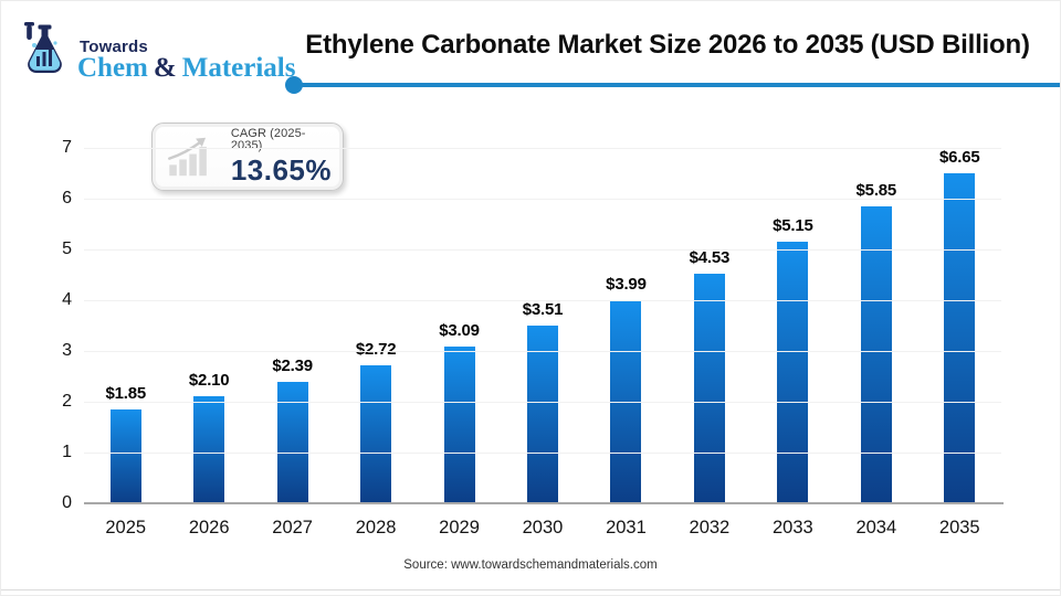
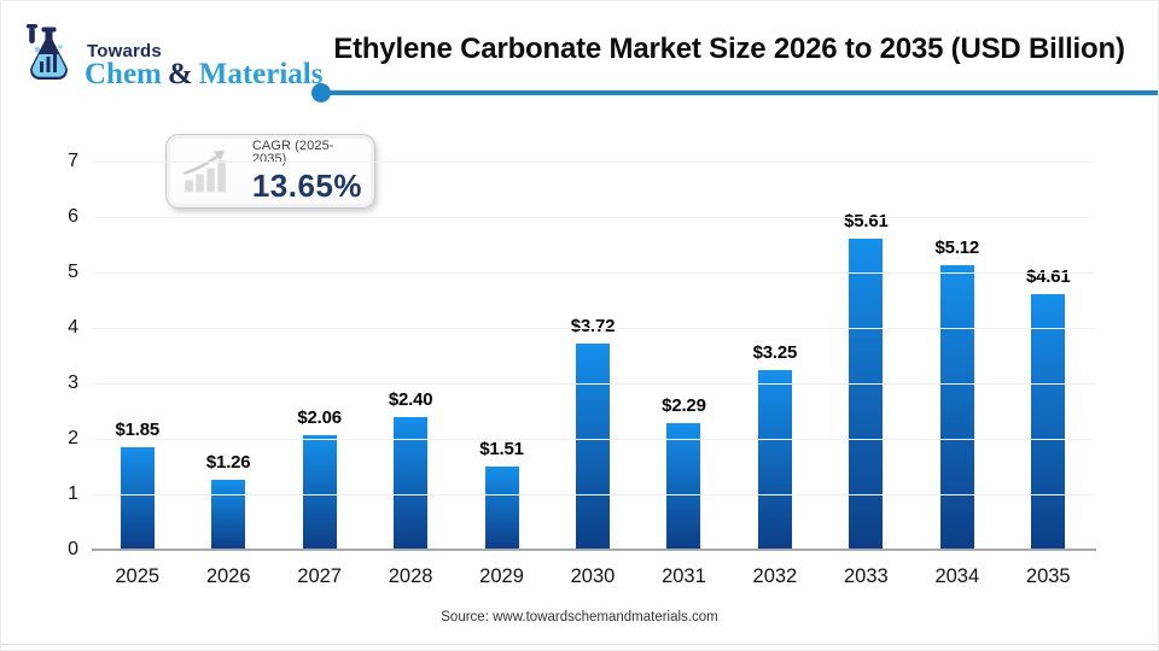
2026: $2.10 -> $1.26
2027: $2.39 -> $2.06
2028: $2.72 -> $2.40
2029: $3.09 -> $1.51
2030: $3.51 -> $3.72
2031: $3.99 -> $2.29
2032: $4.53 -> $3.25
2033: $5.15 -> $5.61
2034: $5.85 -> $5.12
2035: $6.65 -> $4.61
